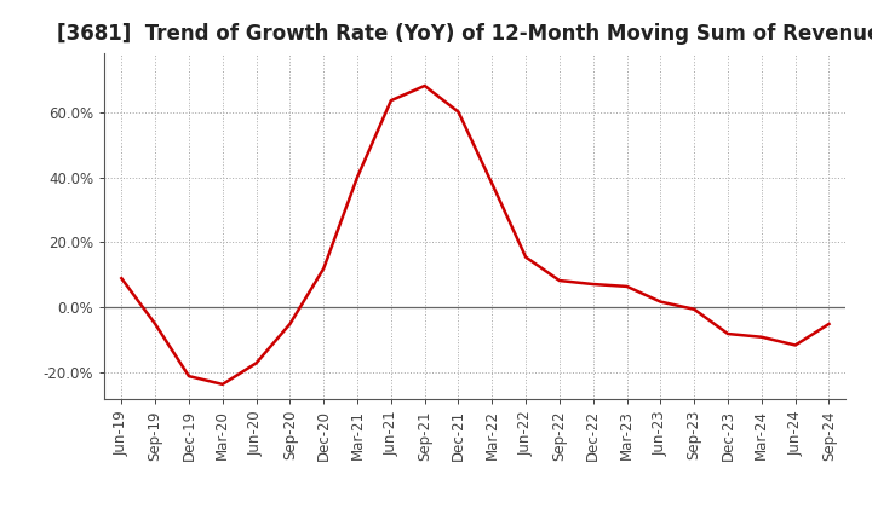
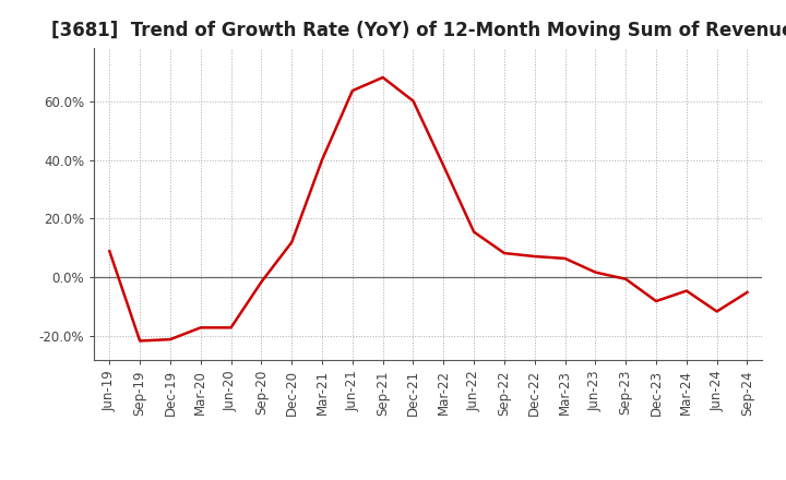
Sep-19: -5.0% -> -21.5%
Mar-20: -23.5% -> -17.0%
Sep-20: -5.0% -> -1.5%
Mar-24: -9.0% -> -4.5%
